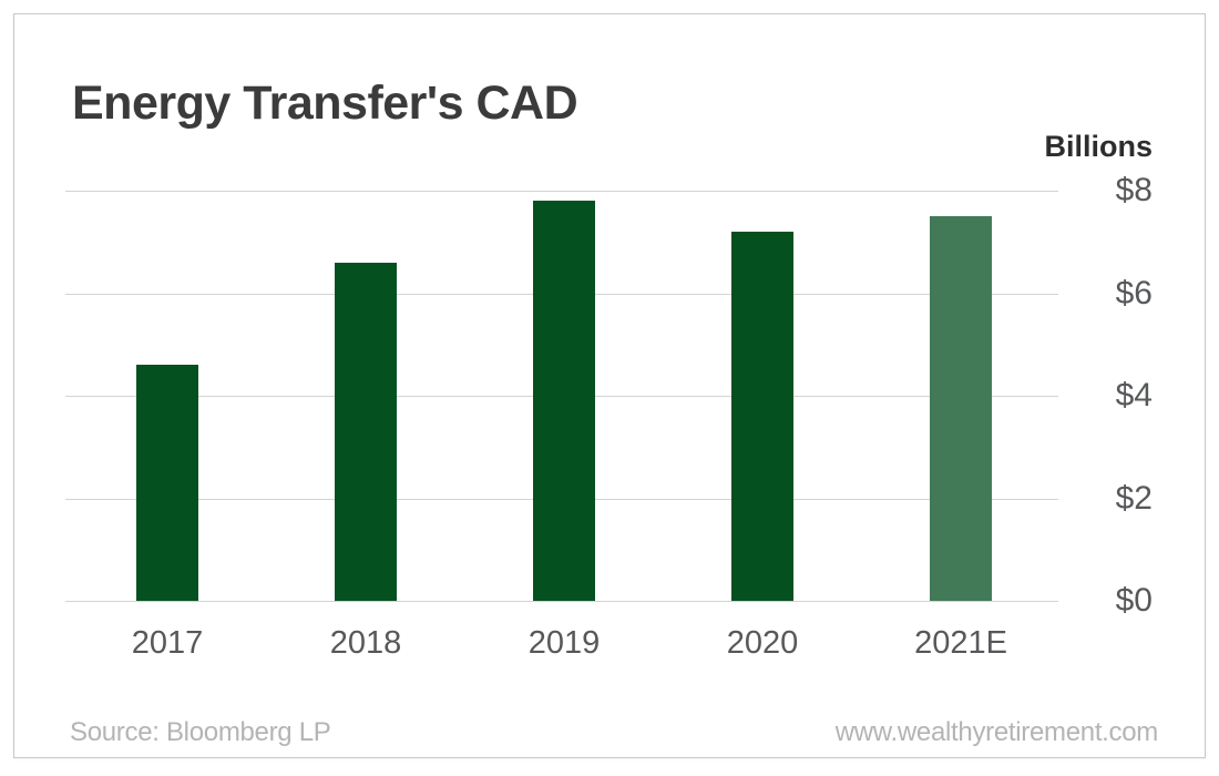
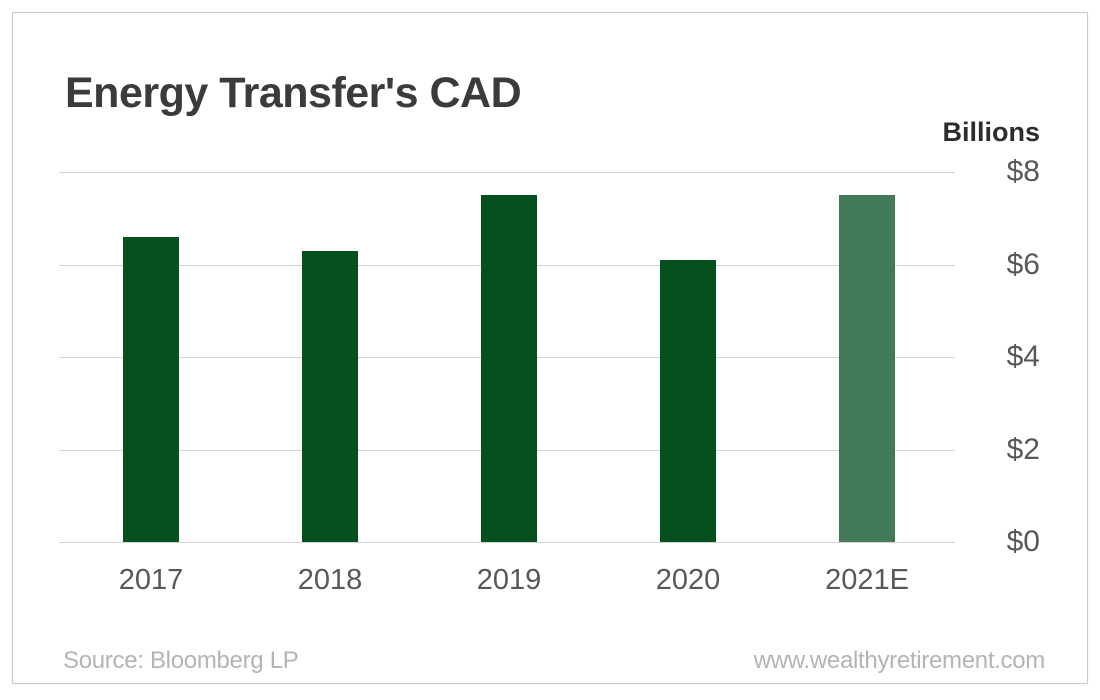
2017: $4.6 -> $6.6
2018: $6.6 -> $6.3
2019: $7.8 -> $7.5
2020: $7.2 -> $6.1
